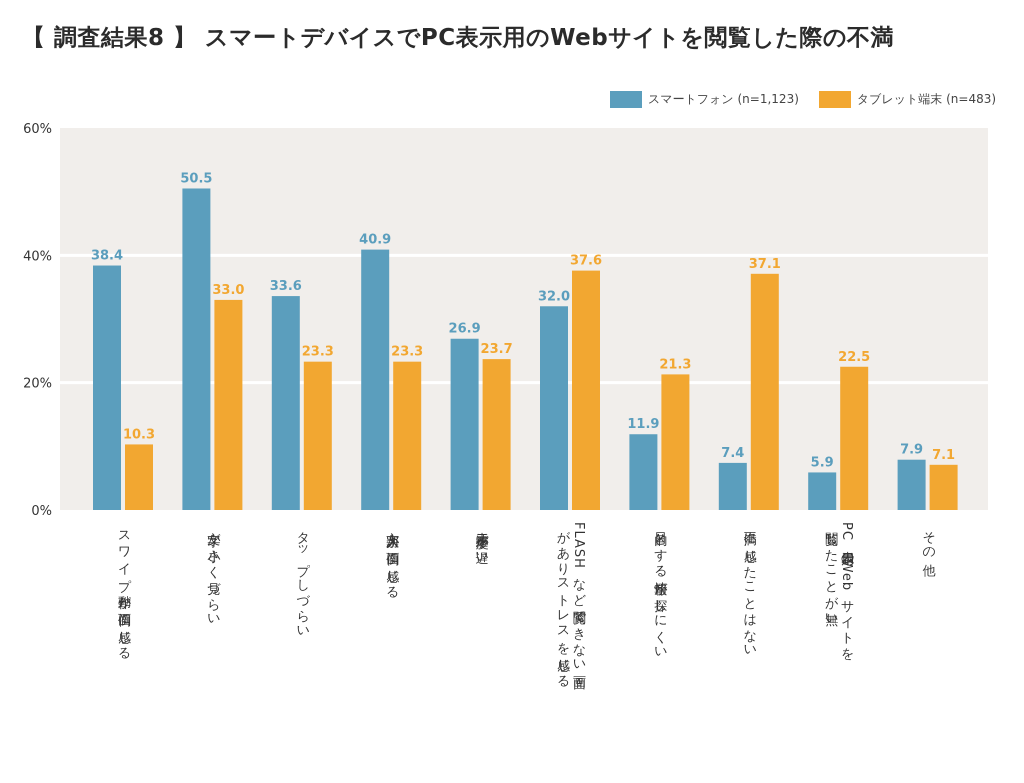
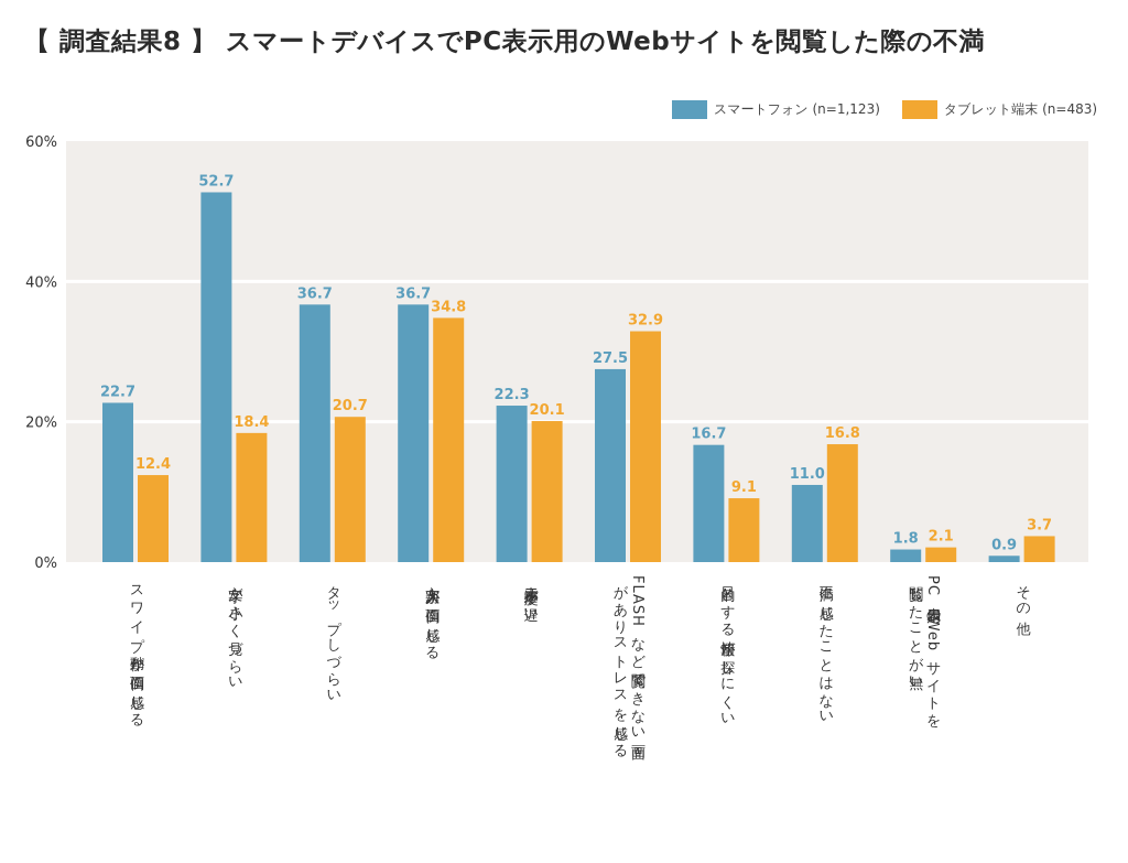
スマートフォン (n=1,123)/スワイプ動作が面倒に感じる: 38.4 -> 22.7
タブレット端末 (n=483)/スワイプ動作が面倒に感じる: 10.3 -> 12.4
スマートフォン (n=1,123)/文字が小さく見づらい: 50.5 -> 52.7
タブレット端末 (n=483)/文字が小さく見づらい: 33.0 -> 18.4
スマートフォン (n=1,123)/タップしづらい: 33.6 -> 36.7
タブレット端末 (n=483)/タップしづらい: 23.3 -> 20.7
スマートフォン (n=1,123)/文字入力が面倒に感じる: 40.9 -> 36.7
タブレット端末 (n=483)/文字入力が面倒に感じる: 23.3 -> 34.8
スマートフォン (n=1,123)/表示速度が遅い: 26.9 -> 22.3
タブレット端末 (n=483)/表示速度が遅い: 23.7 -> 20.1
スマートフォン (n=1,123)/FLASHなど閲覧できない画面 がありストレスを感じる: 32.0 -> 27.5
タブレット端末 (n=483)/FLASHなど閲覧できない画面 がありストレスを感じる: 37.6 -> 32.9
スマートフォン (n=1,123)/目的とする情報が探しにくい: 11.9 -> 16.7
タブレット端末 (n=483)/目的とする情報が探しにくい: 21.3 -> 9.1
スマートフォン (n=1,123)/不満に感じたことはない: 7.4 -> 11.0
タブレット端末 (n=483)/不満に感じたことはない: 37.1 -> 16.8
スマートフォン (n=1,123)/PC表示用のWebサイトを 閲覧したことが無い: 5.9 -> 1.8
タブレット端末 (n=483)/PC表示用のWebサイトを 閲覧したことが無い: 22.5 -> 2.1
スマートフォン (n=1,123)/その他: 7.9 -> 0.9
タブレット端末 (n=483)/その他: 7.1 -> 3.7
